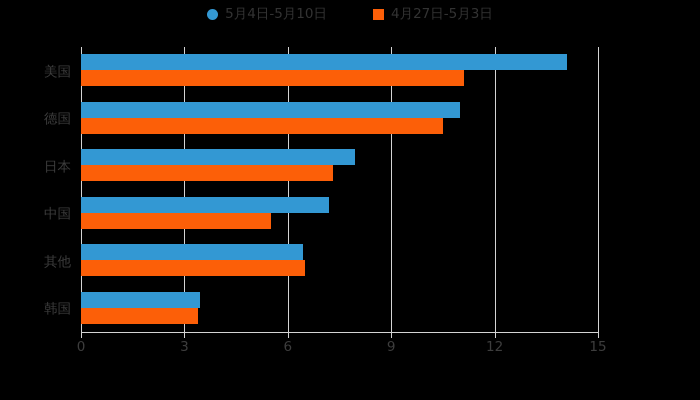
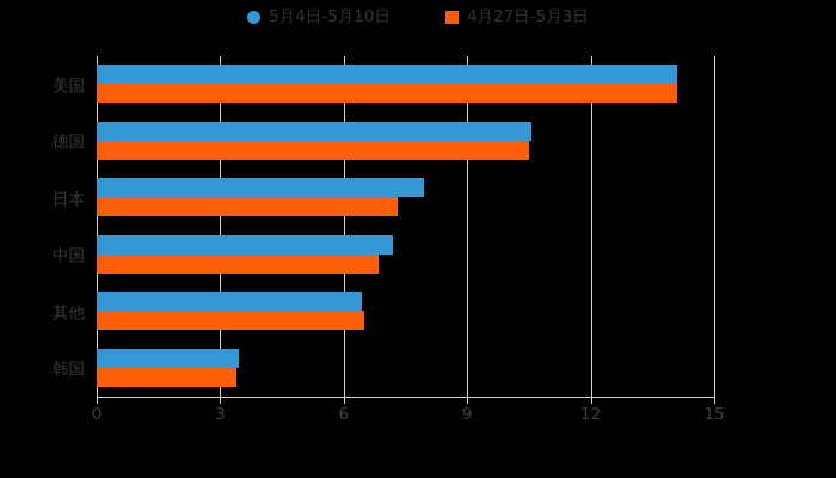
4月27日-5月3日/美国: 11.1 -> 14.1
5月4日-5月10日/德国: 11.0 -> 10.6
4月27日-5月3日/中国: 5.5 -> 6.8
